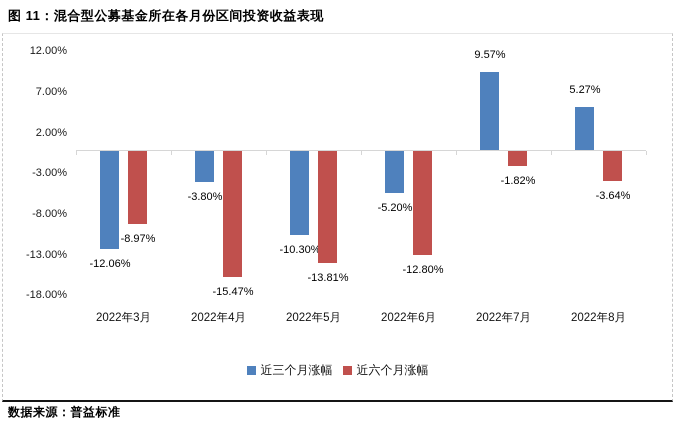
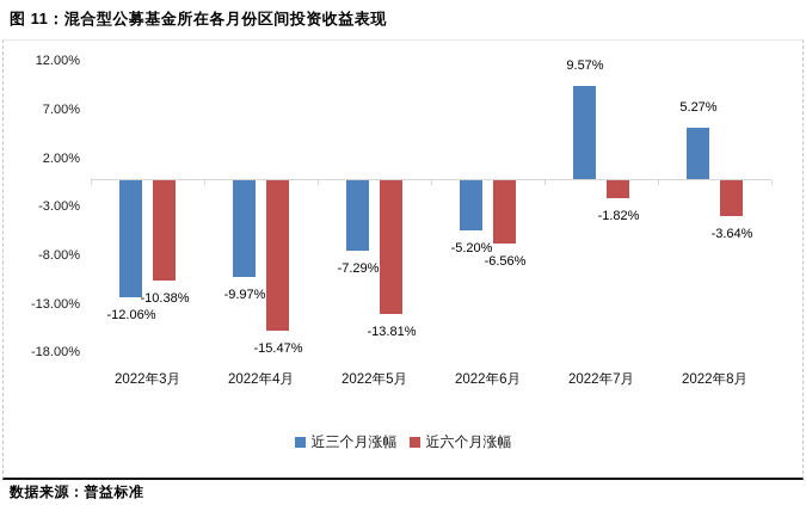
近六个月涨幅/2022年3月: -8.97% -> -10.38%
近三个月涨幅/2022年4月: -3.80% -> -9.97%
近三个月涨幅/2022年5月: -10.30% -> -7.29%
近六个月涨幅/2022年6月: -12.80% -> -6.56%
